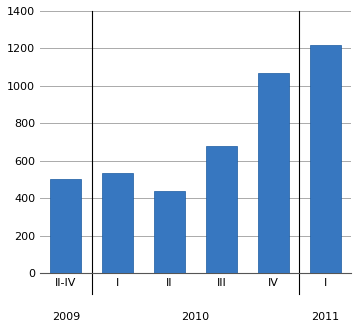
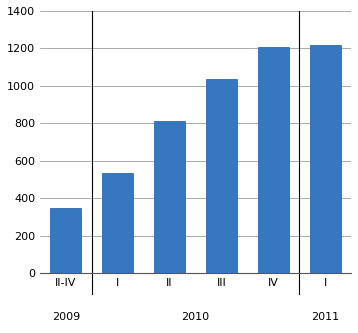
II-IV: 500 -> 350
II: 440 -> 810
III: 680 -> 1040
IV: 1070 -> 1210
